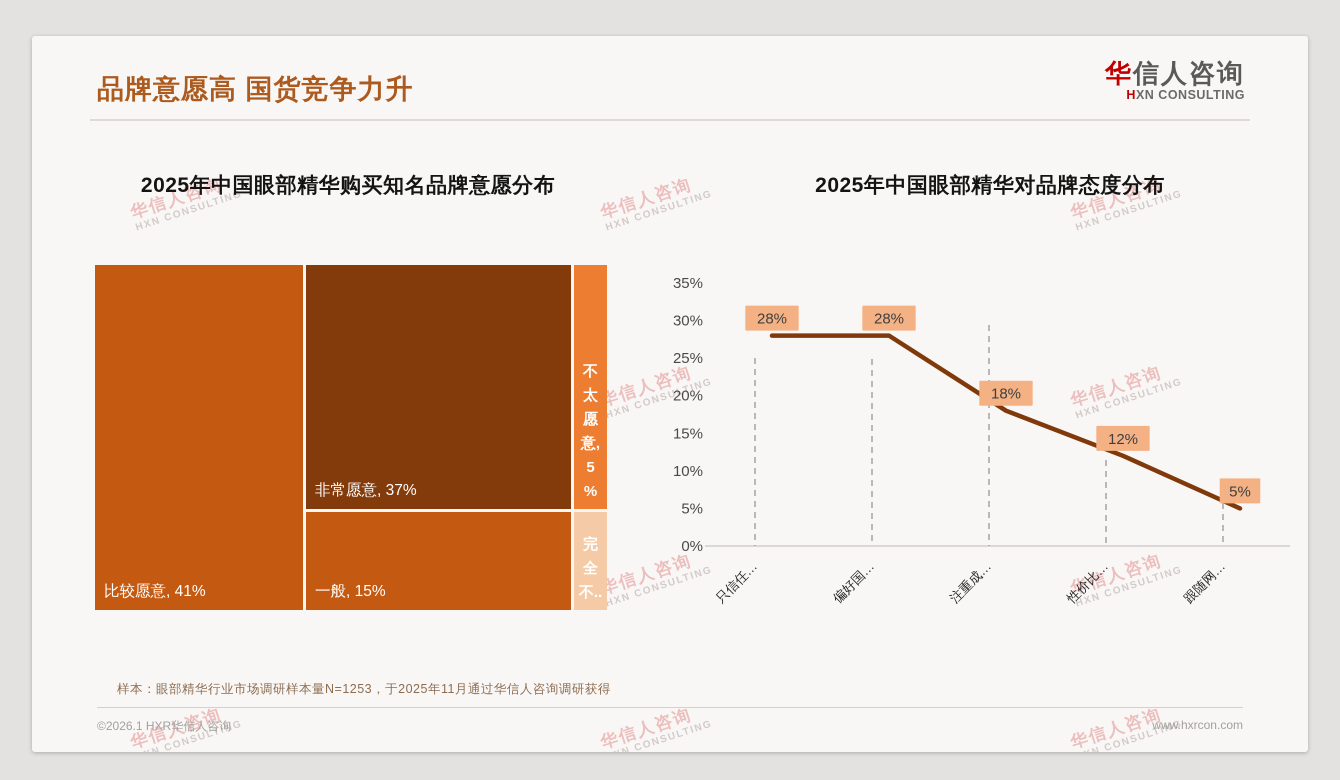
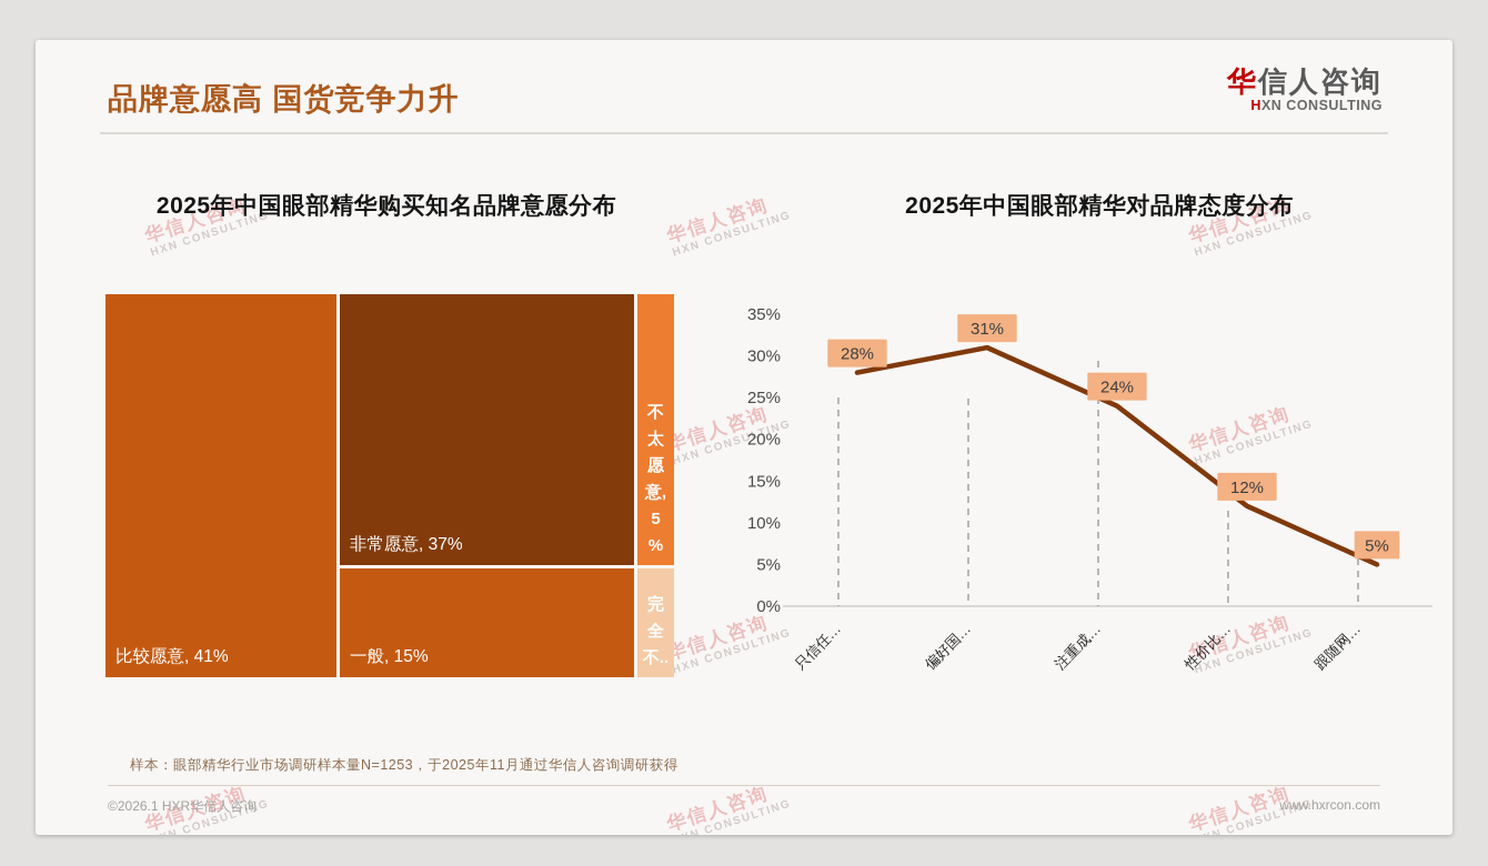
2025年中国眼部精华对品牌态度分布/偏好国…: 28% -> 31%
2025年中国眼部精华对品牌态度分布/注重成…: 18% -> 24%
